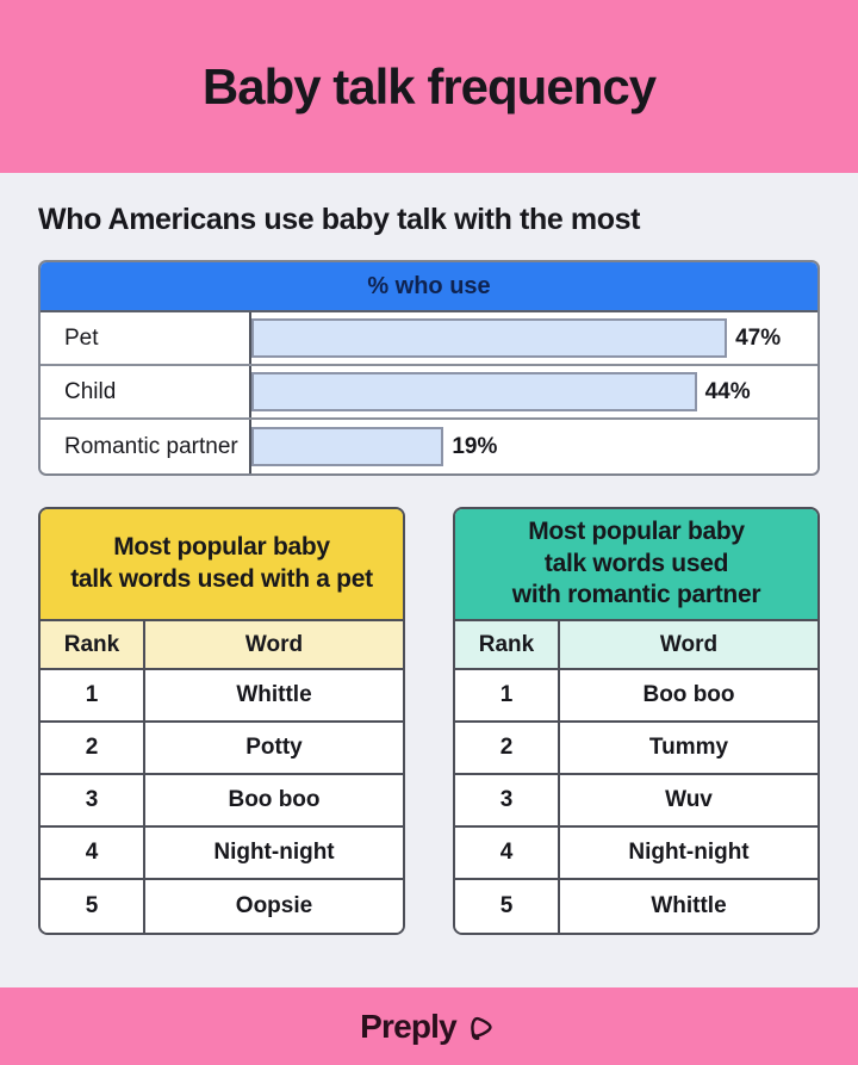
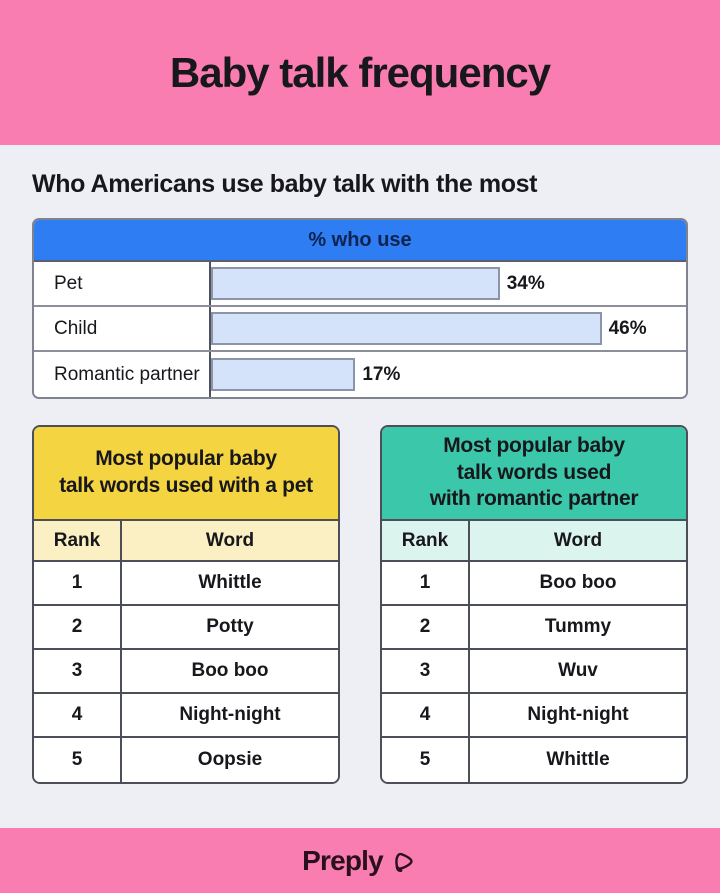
Pet: 47% -> 34%
Child: 44% -> 46%
Romantic partner: 19% -> 17%
